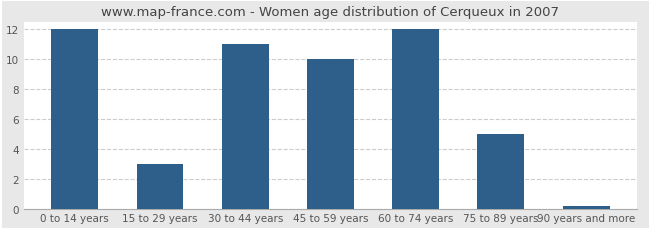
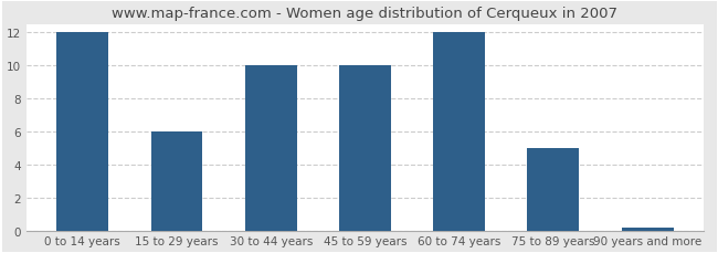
15 to 29 years: 3.0 -> 6.0
30 to 44 years: 11.0 -> 10.0
